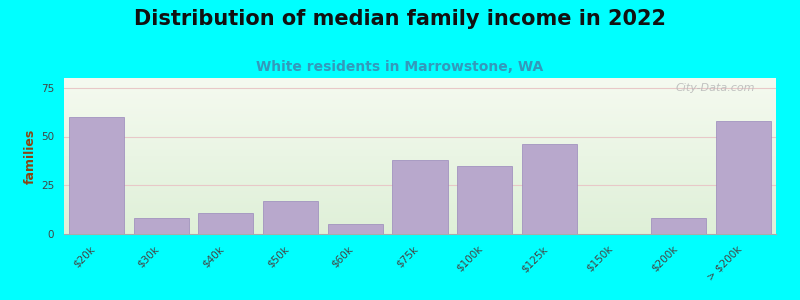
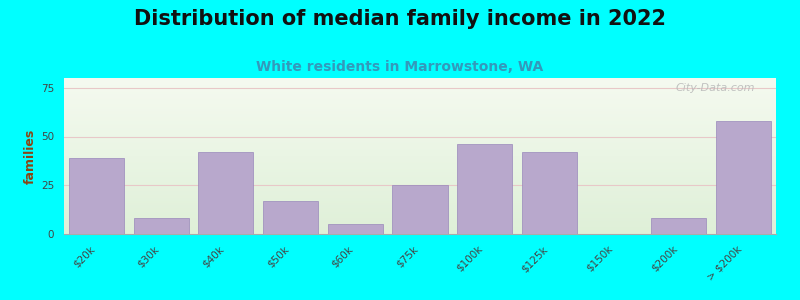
$20k: 60 -> 39
$40k: 11 -> 42
$75k: 38 -> 25
$100k: 35 -> 46
$125k: 46 -> 42
